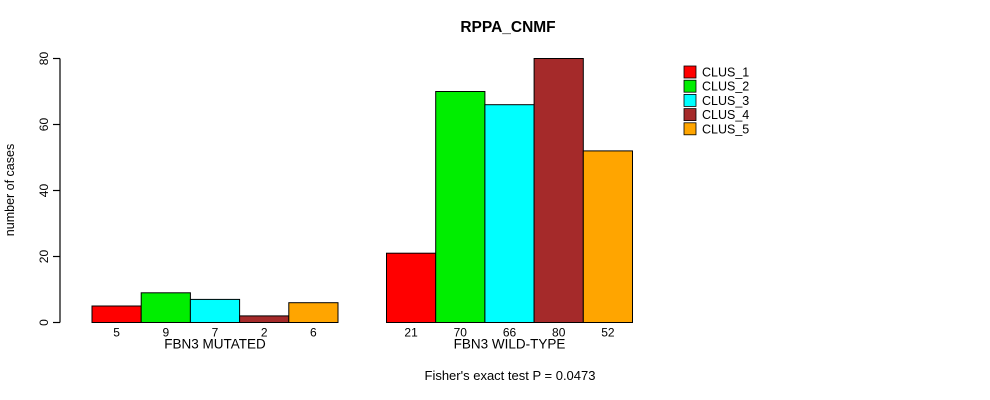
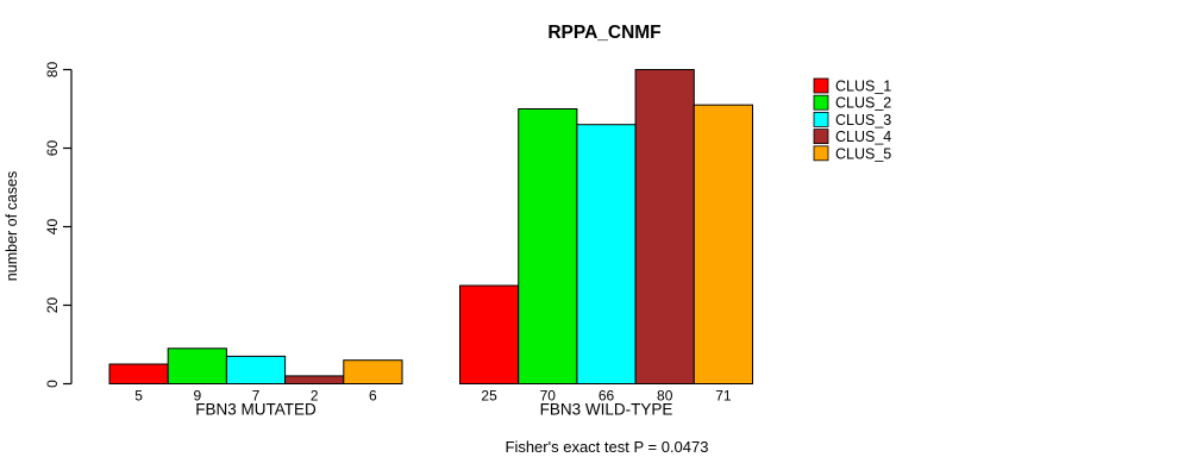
CLUS_1/FBN3 WILD-TYPE: 21 -> 25
CLUS_5/FBN3 WILD-TYPE: 52 -> 71
